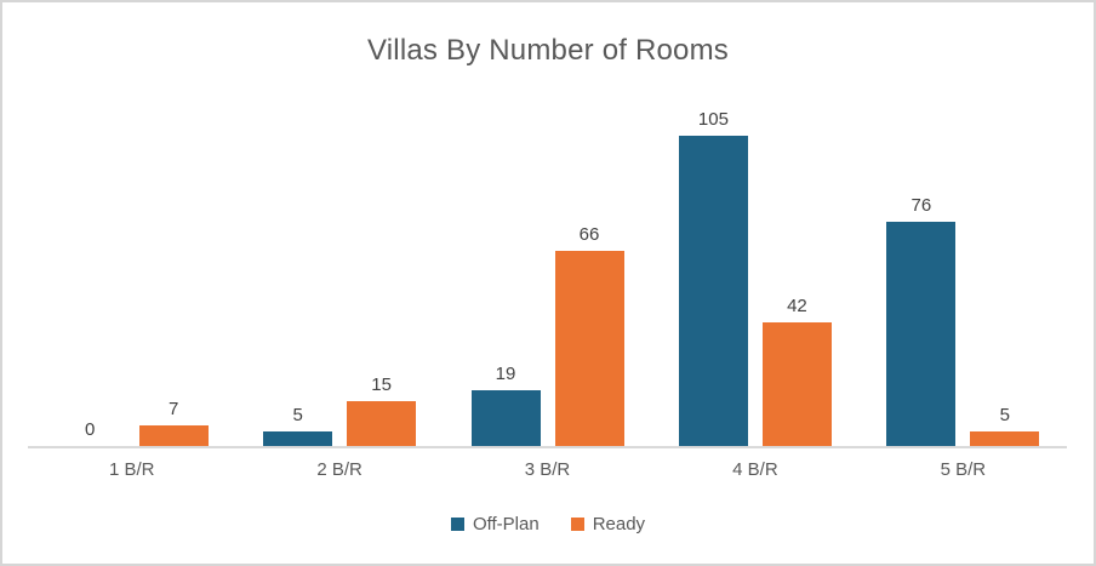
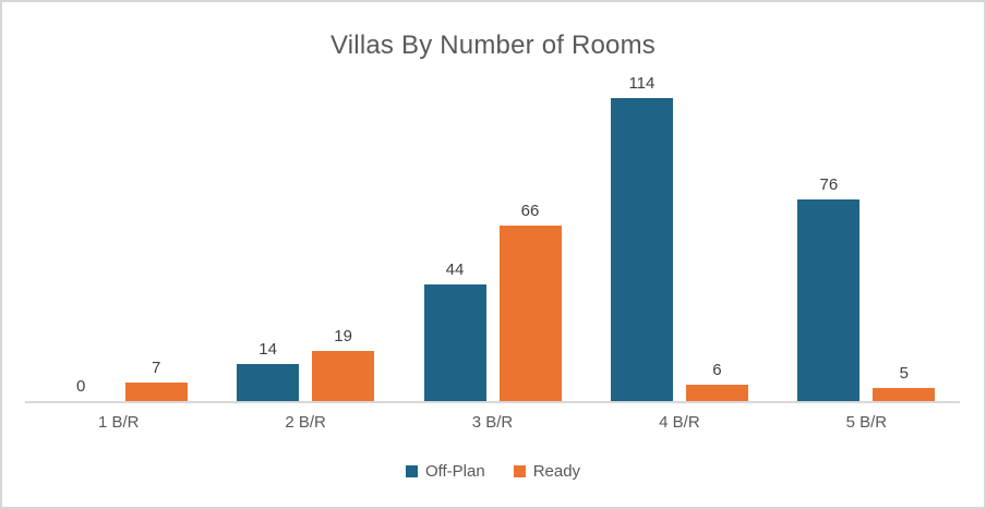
Off-Plan/2 B/R: 5 -> 14
Ready/2 B/R: 15 -> 19
Off-Plan/3 B/R: 19 -> 44
Off-Plan/4 B/R: 105 -> 114
Ready/4 B/R: 42 -> 6
